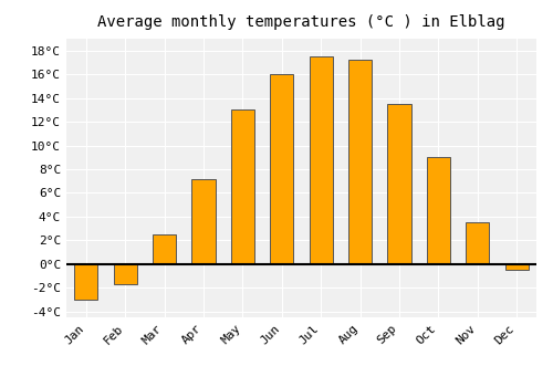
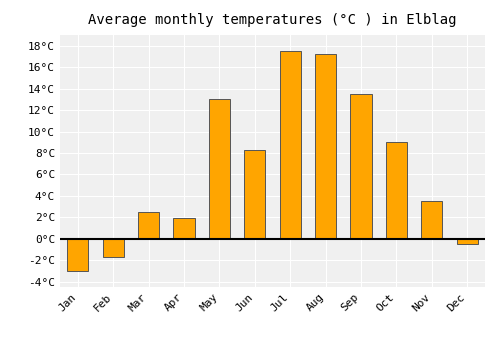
Apr: 7.2°C -> 1.9°C
Jun: 16.0°C -> 8.3°C
